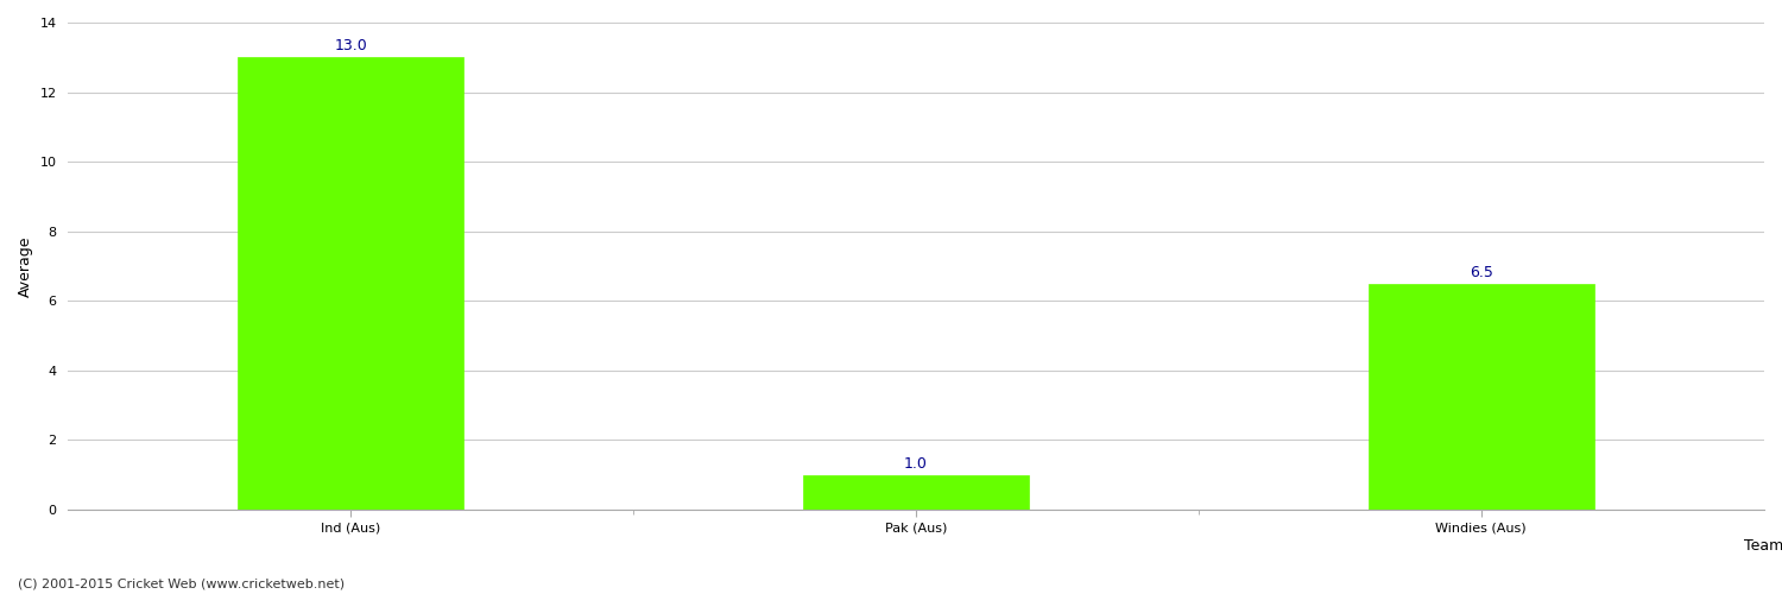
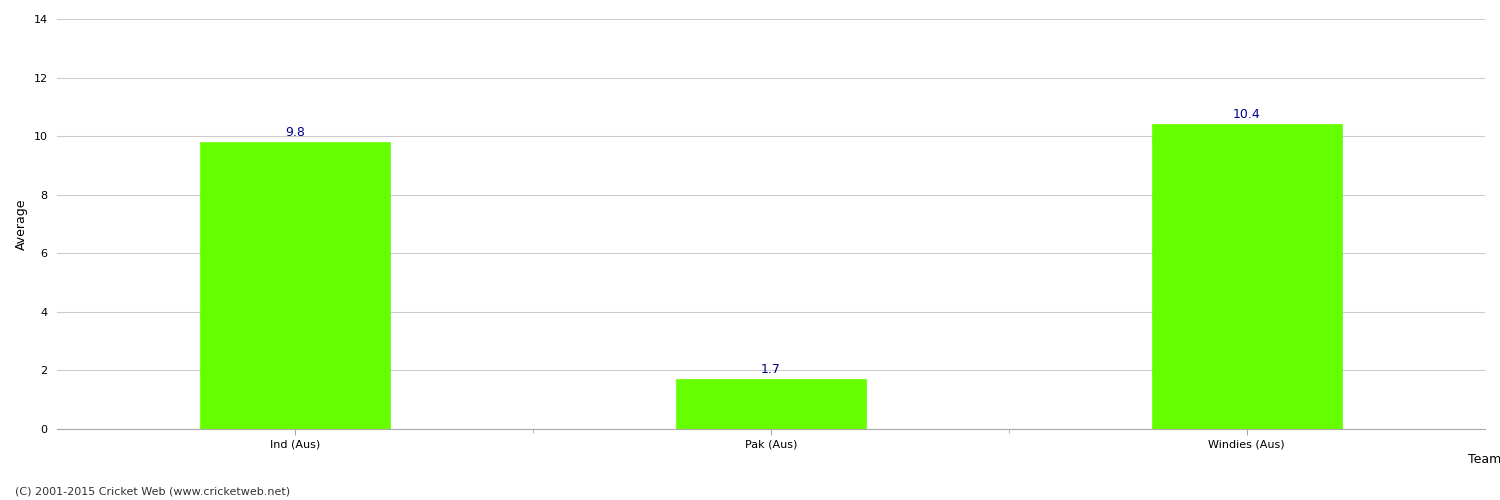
Ind (Aus): 13.0 -> 9.8
Pak (Aus): 1.0 -> 1.7
Windies (Aus): 6.5 -> 10.4
